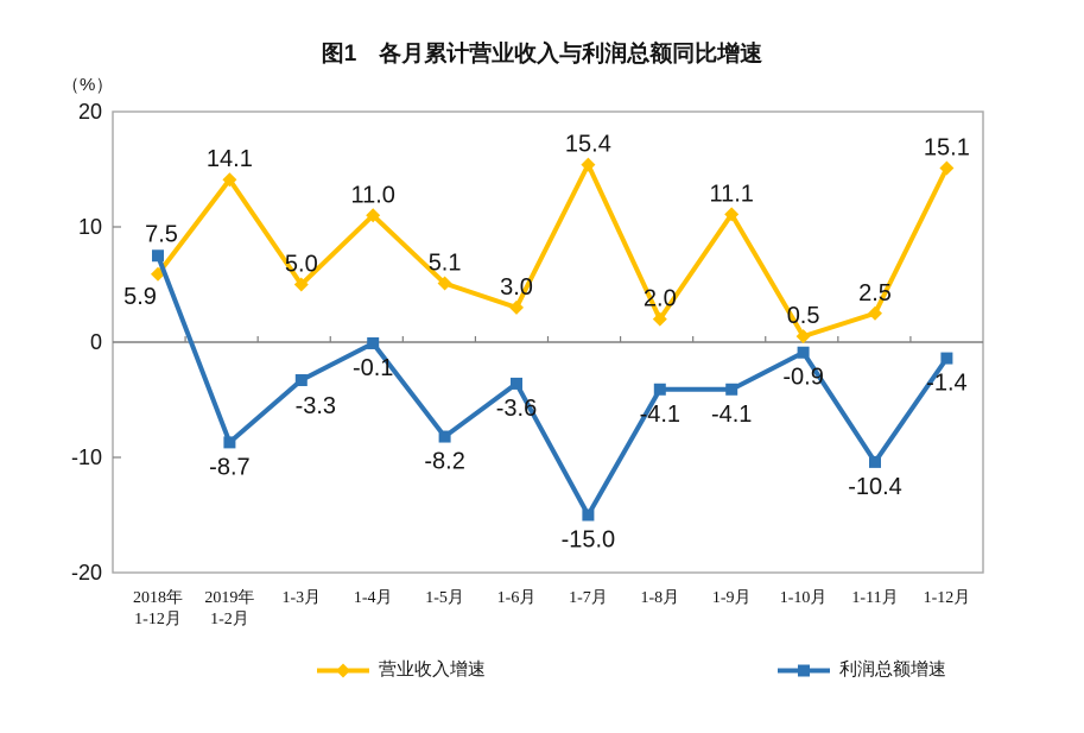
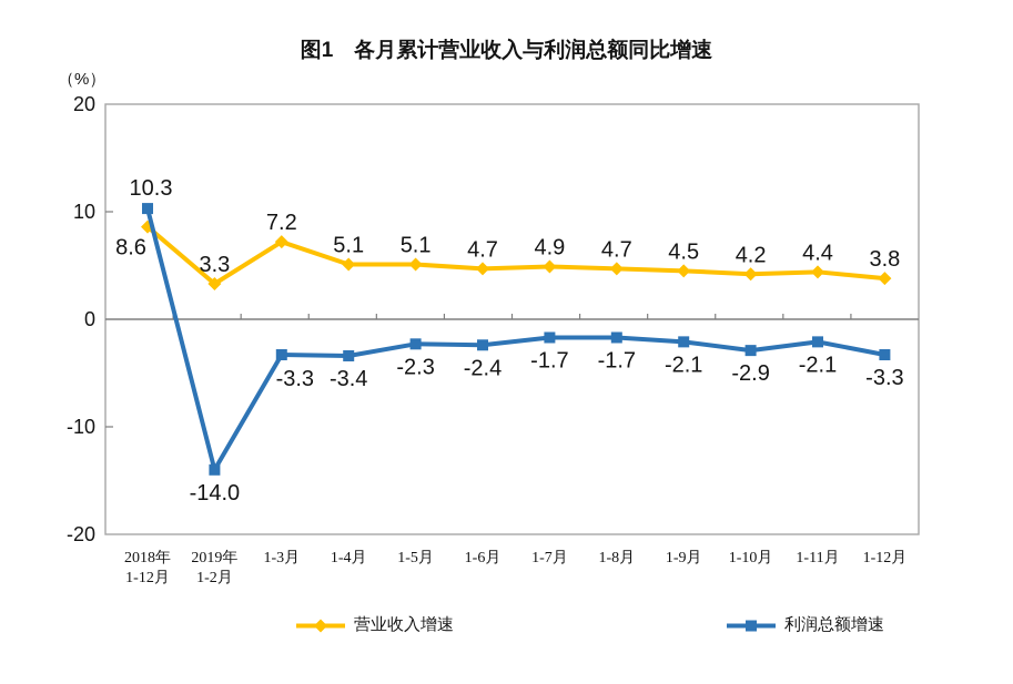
营业收入增速/2018年 1-12月: 5.9 -> 8.6
利润总额增速/2018年 1-12月: 7.5 -> 10.3
营业收入增速/2019年 1-2月: 14.1 -> 3.3
利润总额增速/2019年 1-2月: -8.7 -> -14.0
营业收入增速/1-3月: 5.0 -> 7.2
营业收入增速/1-4月: 11.0 -> 5.1
利润总额增速/1-4月: -0.1 -> -3.4
利润总额增速/1-5月: -8.2 -> -2.3
营业收入增速/1-6月: 3.0 -> 4.7
利润总额增速/1-6月: -3.6 -> -2.4
营业收入增速/1-7月: 15.4 -> 4.9
利润总额增速/1-7月: -15.0 -> -1.7
营业收入增速/1-8月: 2.0 -> 4.7
利润总额增速/1-8月: -4.1 -> -1.7
营业收入增速/1-9月: 11.1 -> 4.5
利润总额增速/1-9月: -4.1 -> -2.1
营业收入增速/1-10月: 0.5 -> 4.2
利润总额增速/1-10月: -0.9 -> -2.9
营业收入增速/1-11月: 2.5 -> 4.4
利润总额增速/1-11月: -10.4 -> -2.1
营业收入增速/1-12月: 15.1 -> 3.8
利润总额增速/1-12月: -1.4 -> -3.3
